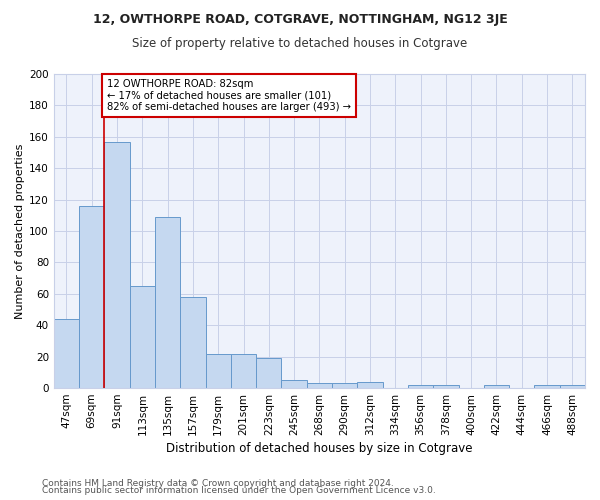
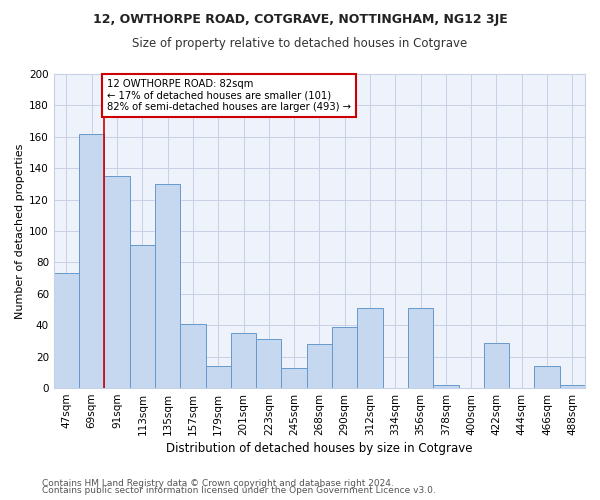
47sqm: 44 -> 73
69sqm: 116 -> 162
91sqm: 157 -> 135
113sqm: 65 -> 91
135sqm: 109 -> 130
157sqm: 58 -> 41
179sqm: 22 -> 14
201sqm: 22 -> 35
223sqm: 19 -> 31
245sqm: 5 -> 13
268sqm: 3 -> 28
290sqm: 3 -> 39
312sqm: 4 -> 51
356sqm: 2 -> 51
422sqm: 2 -> 29
466sqm: 2 -> 14
